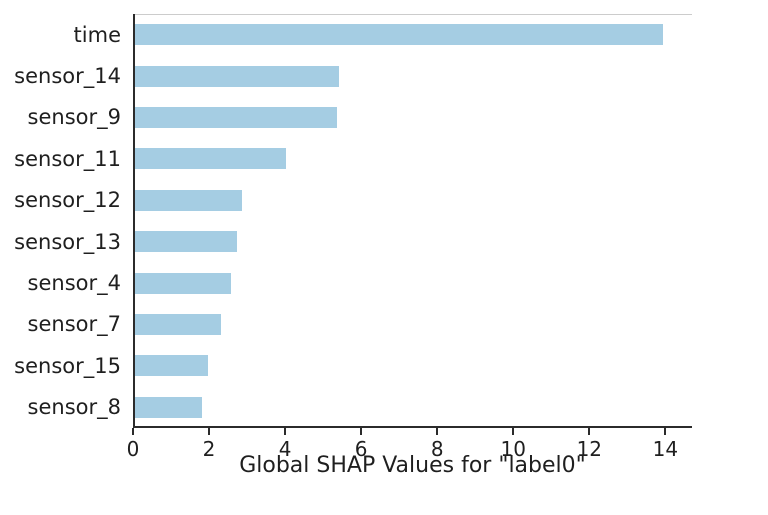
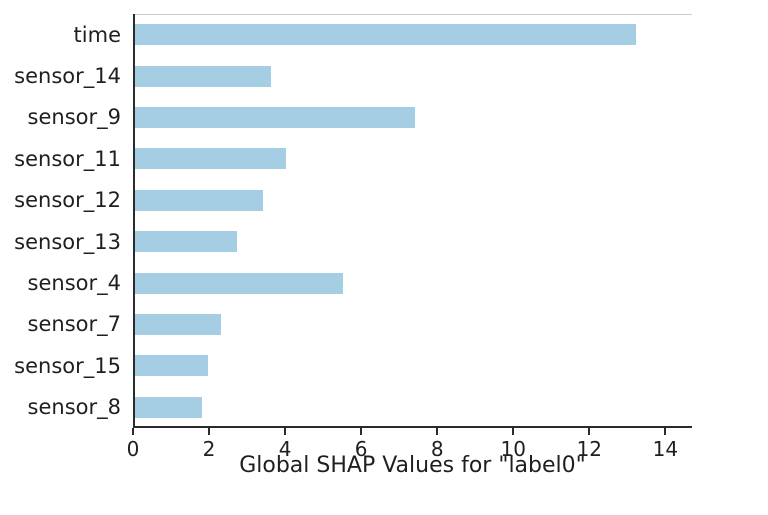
time: 13.9 -> 13.2
sensor_14: 5.4 -> 3.6
sensor_9: 5.3 -> 7.4
sensor_12: 2.9 -> 3.4
sensor_4: 2.5 -> 5.5
